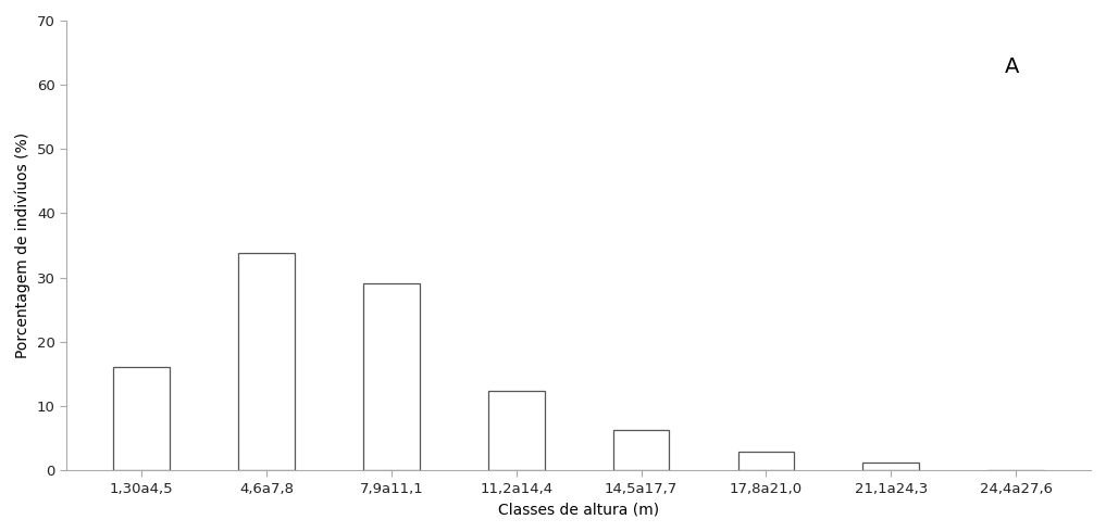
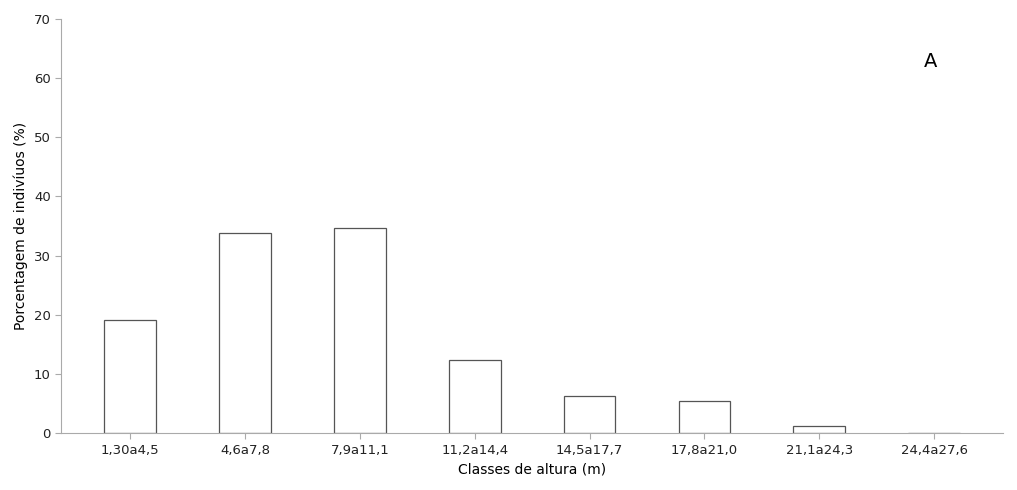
1,30a4,5: 16.1 -> 19.2
7,9a11,1: 29.1 -> 34.6
17,8a21,0: 2.9 -> 5.4
